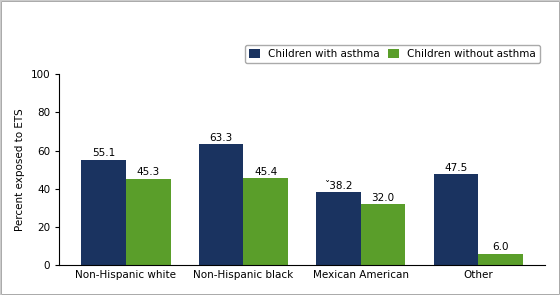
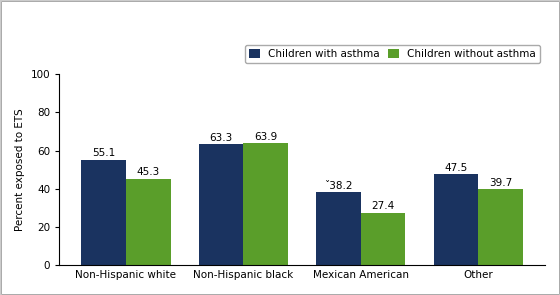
Children without asthma/Non-Hispanic black: 45.4 -> 63.9
Children without asthma/Mexican American: 32.0 -> 27.4
Children without asthma/Other: 6.0 -> 39.7
